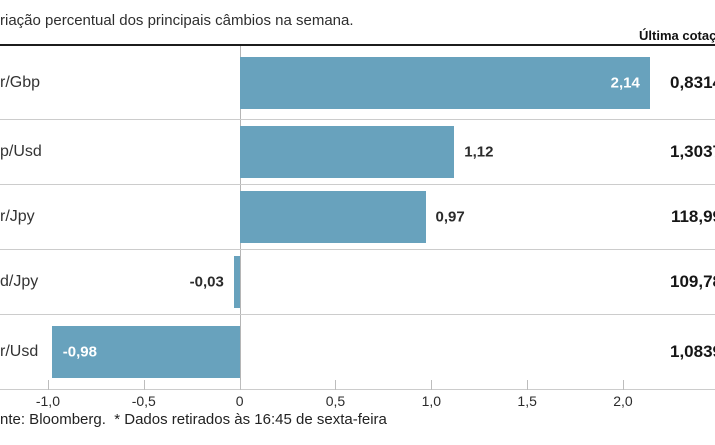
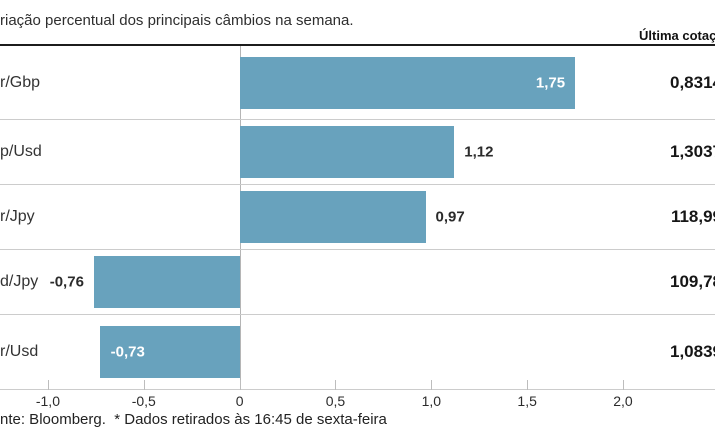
r/Gbp: 2,14 -> 1,75
d/Jpy: -0,03 -> -0,76
r/Usd: -0,98 -> -0,73
